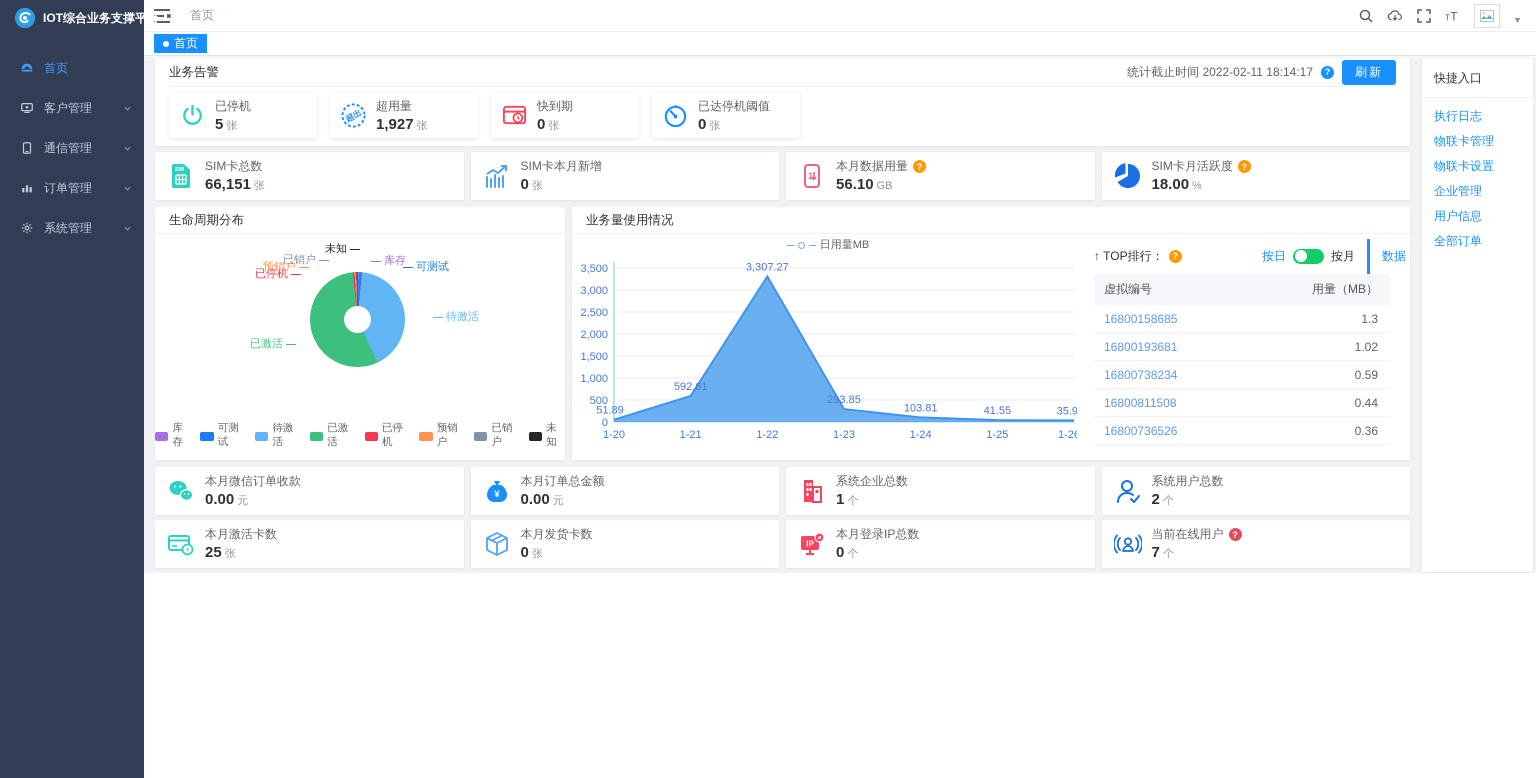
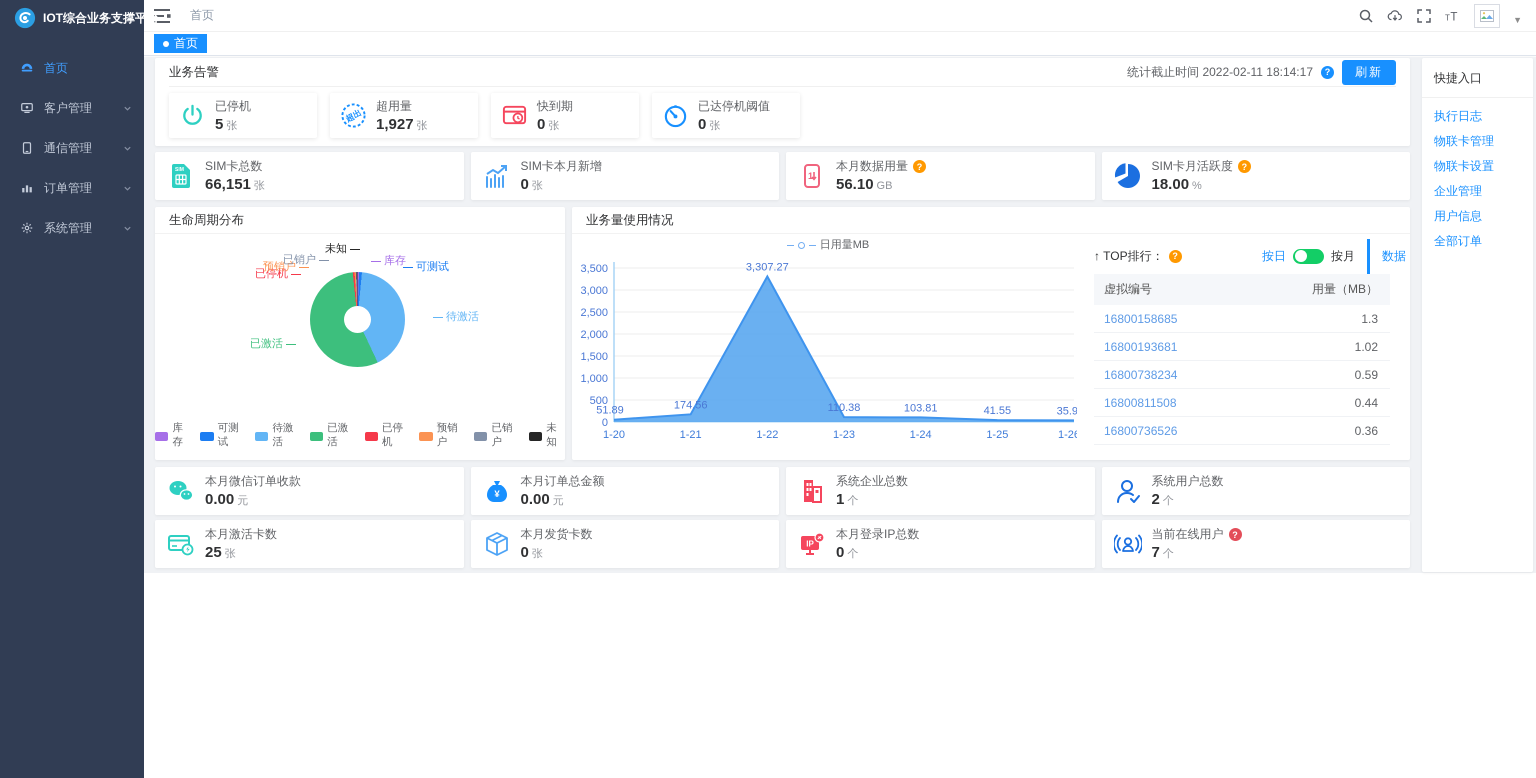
业务量使用情况/1-21: 592.61 -> 174.56
业务量使用情况/1-23: 293.85 -> 110.38
